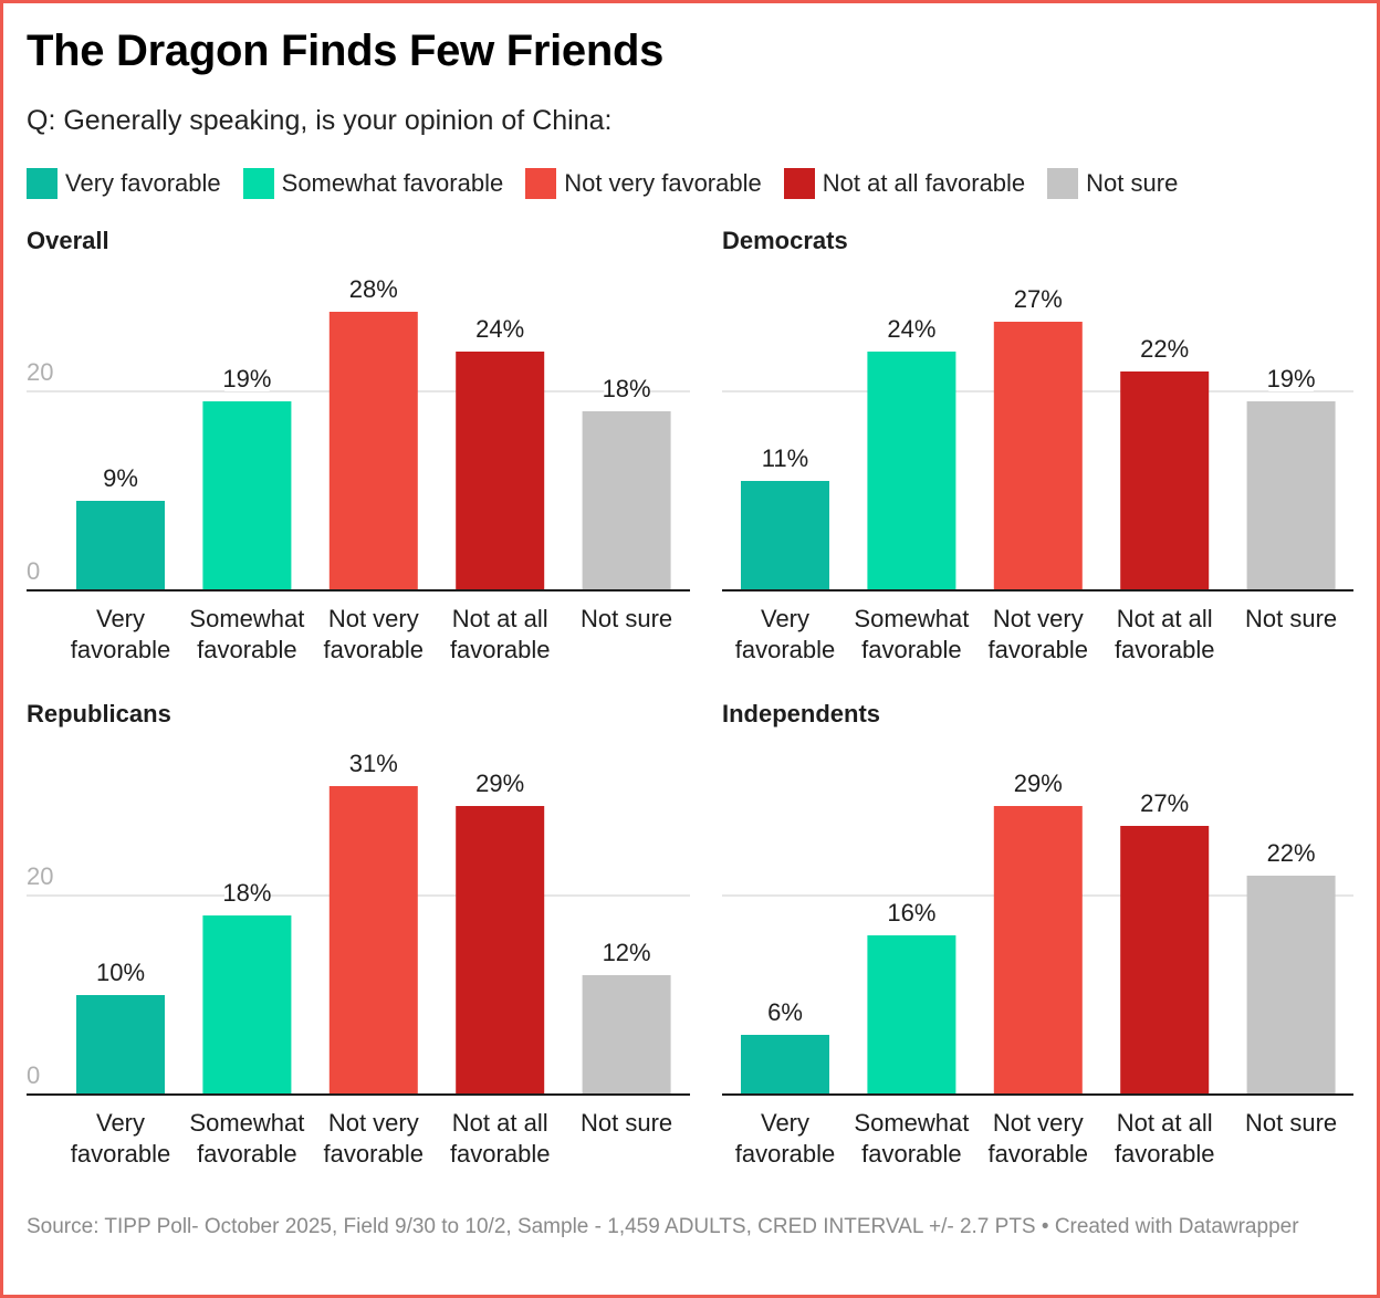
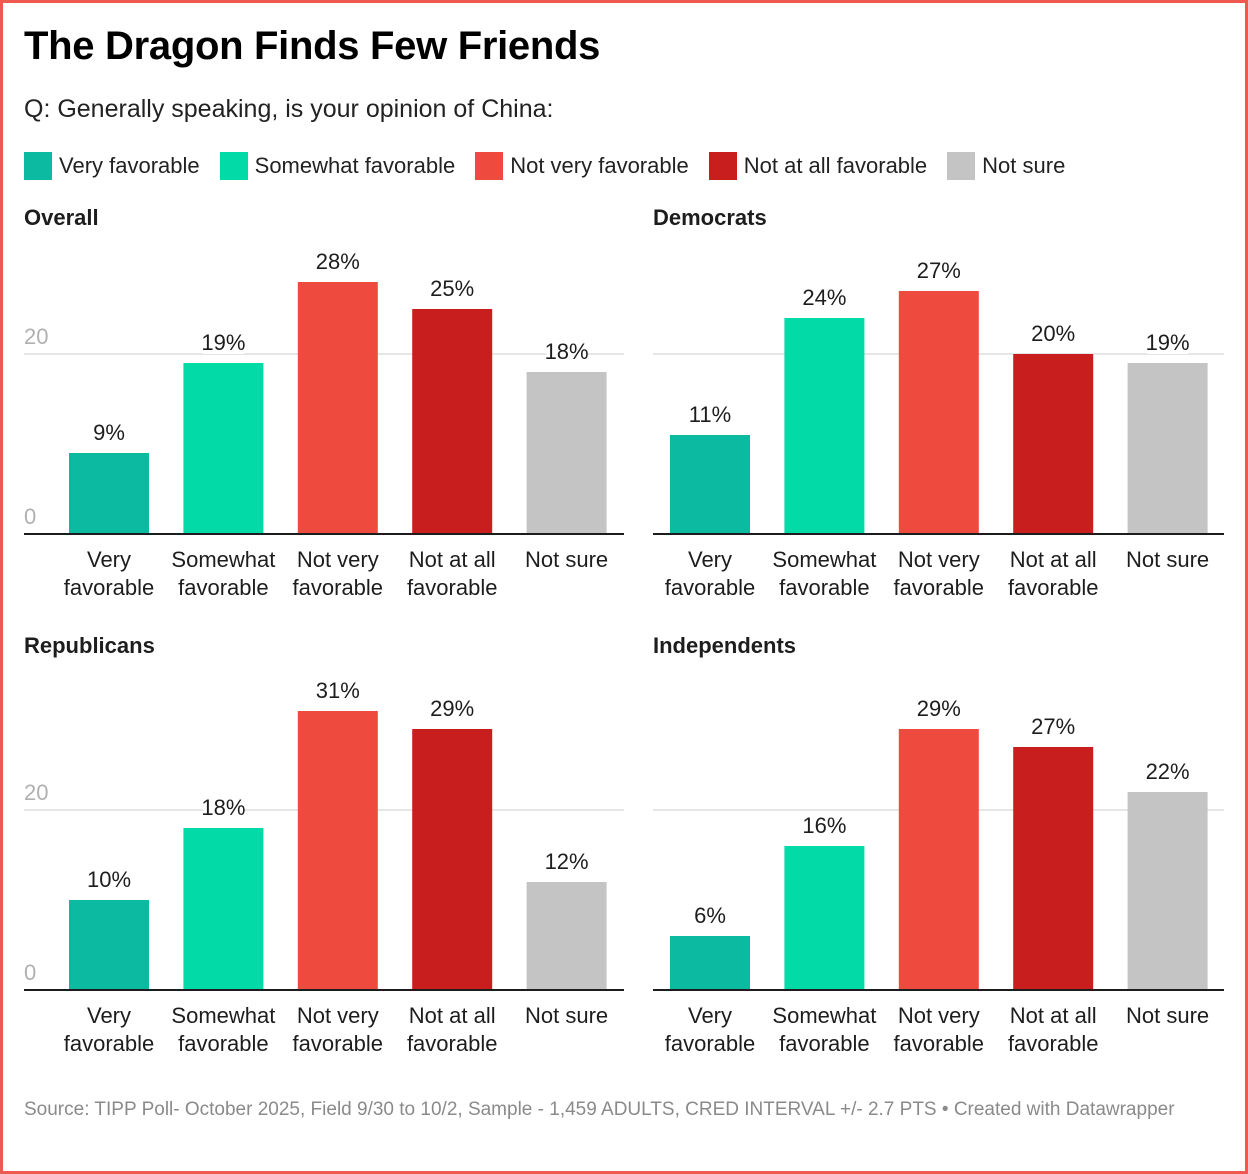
Overall/Not at all favorable: 24% -> 25%
Democrats/Not at all favorable: 22% -> 20%
